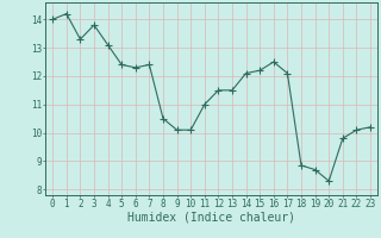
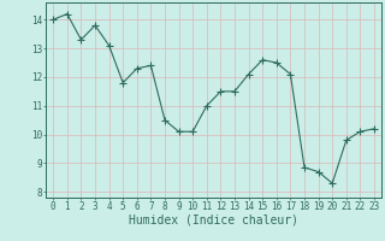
5: 12.40 -> 11.80
15: 12.20 -> 12.60
